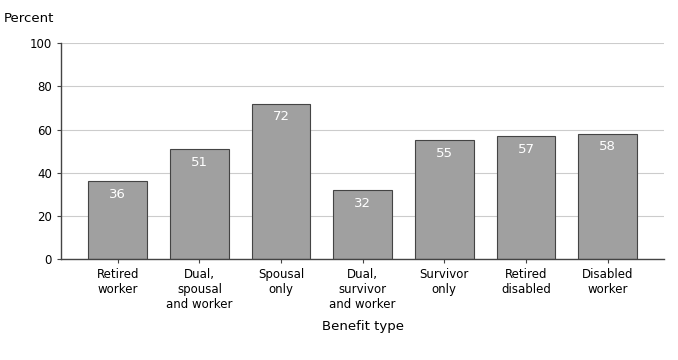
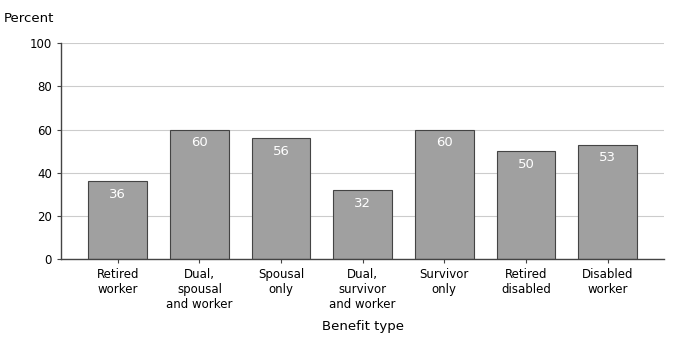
Dual, spousal and worker: 51 -> 60
Spousal only: 72 -> 56
Survivor only: 55 -> 60
Retired disabled: 57 -> 50
Disabled worker: 58 -> 53
